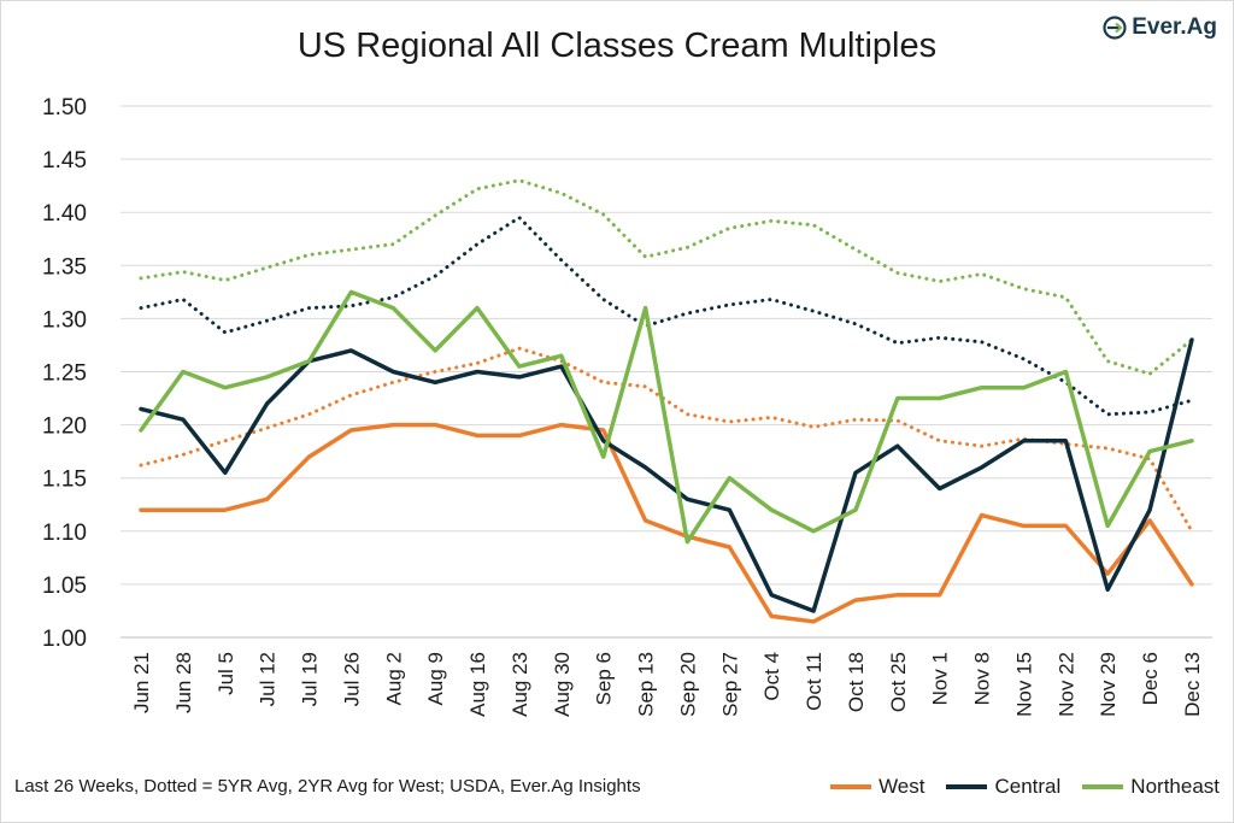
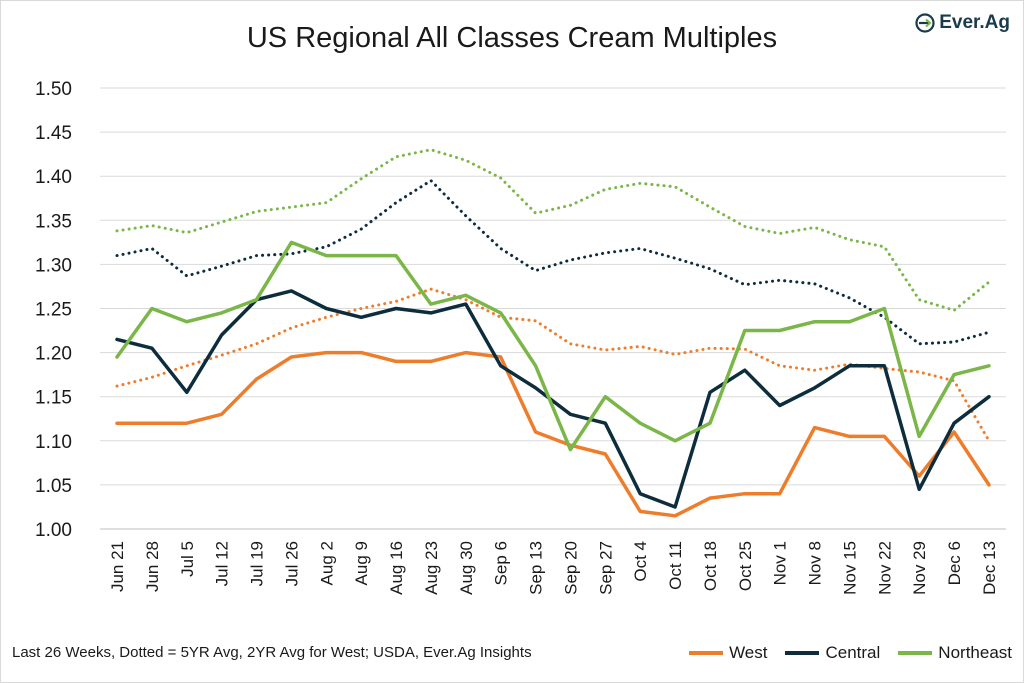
Northeast/Aug 9: 1.27 -> 1.31
Northeast/Sep 6: 1.17 -> 1.25
Northeast/Sep 13: 1.31 -> 1.19
Central/Dec 13: 1.28 -> 1.15
